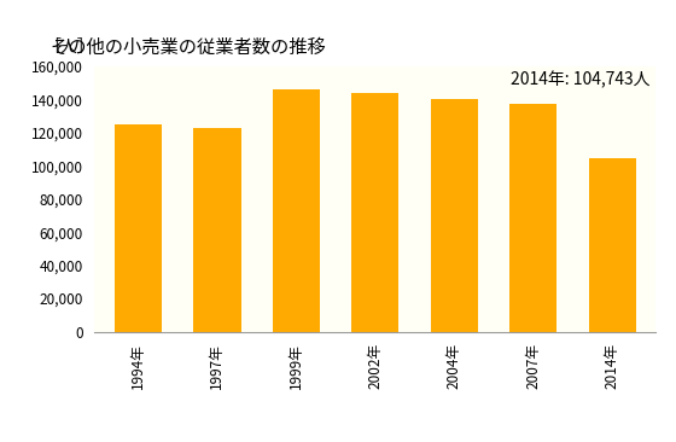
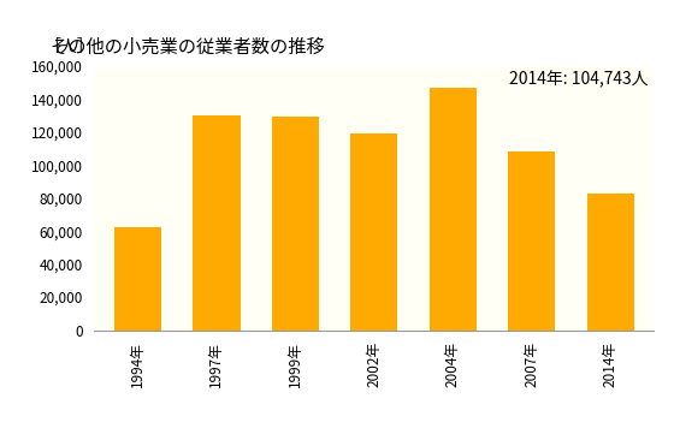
1994年: 125,000 -> 62,000
1997年: 123,000 -> 130,000
1999年: 146,000 -> 129,000
2002年: 144,000 -> 119,000
2004年: 140,000 -> 147,000
2007年: 137,000 -> 108,000
2014年: 105,000 -> 83,000
